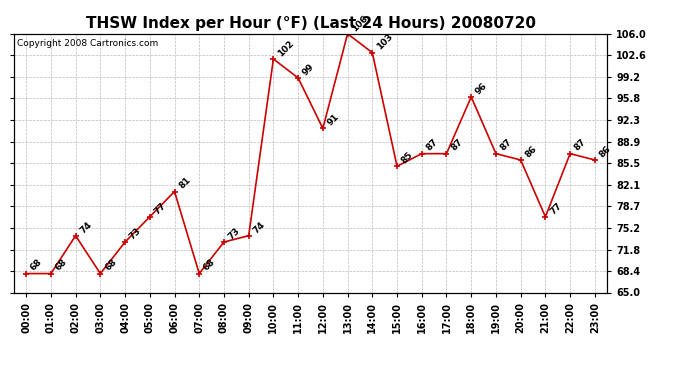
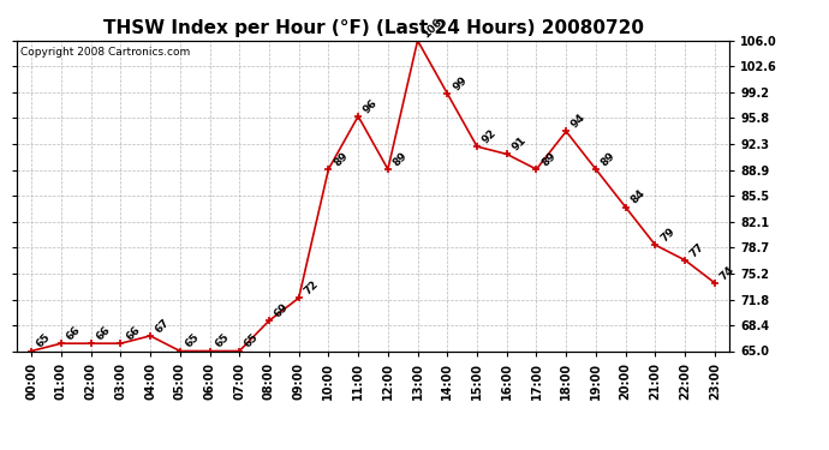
00:00: 68 -> 65
01:00: 68 -> 66
02:00: 74 -> 66
03:00: 68 -> 66
04:00: 73 -> 67
05:00: 77 -> 65
06:00: 81 -> 65
07:00: 68 -> 65
08:00: 73 -> 69
09:00: 74 -> 72
10:00: 102 -> 89
11:00: 99 -> 96
12:00: 91 -> 89
14:00: 103 -> 99
15:00: 85 -> 92
16:00: 87 -> 91
17:00: 87 -> 89
18:00: 96 -> 94
19:00: 87 -> 89
20:00: 86 -> 84
21:00: 77 -> 79
22:00: 87 -> 77
23:00: 86 -> 74
